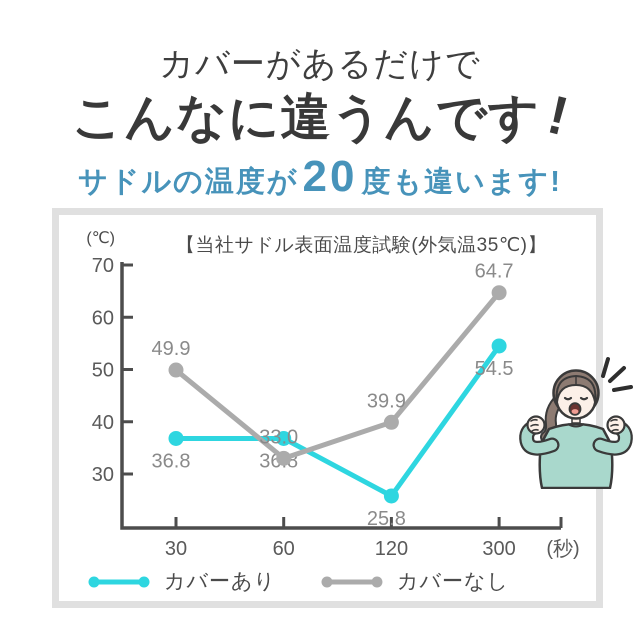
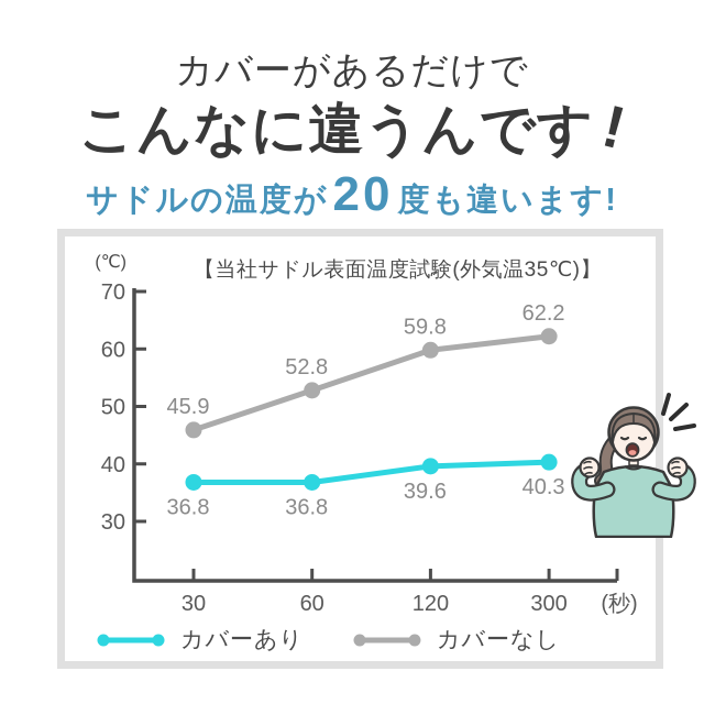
カバーなし/30: 49.9 -> 45.9
カバーなし/60: 33.0 -> 52.8
カバーあり/120: 25.8 -> 39.6
カバーなし/120: 39.9 -> 59.8
カバーあり/300: 54.5 -> 40.3
カバーなし/300: 64.7 -> 62.2
